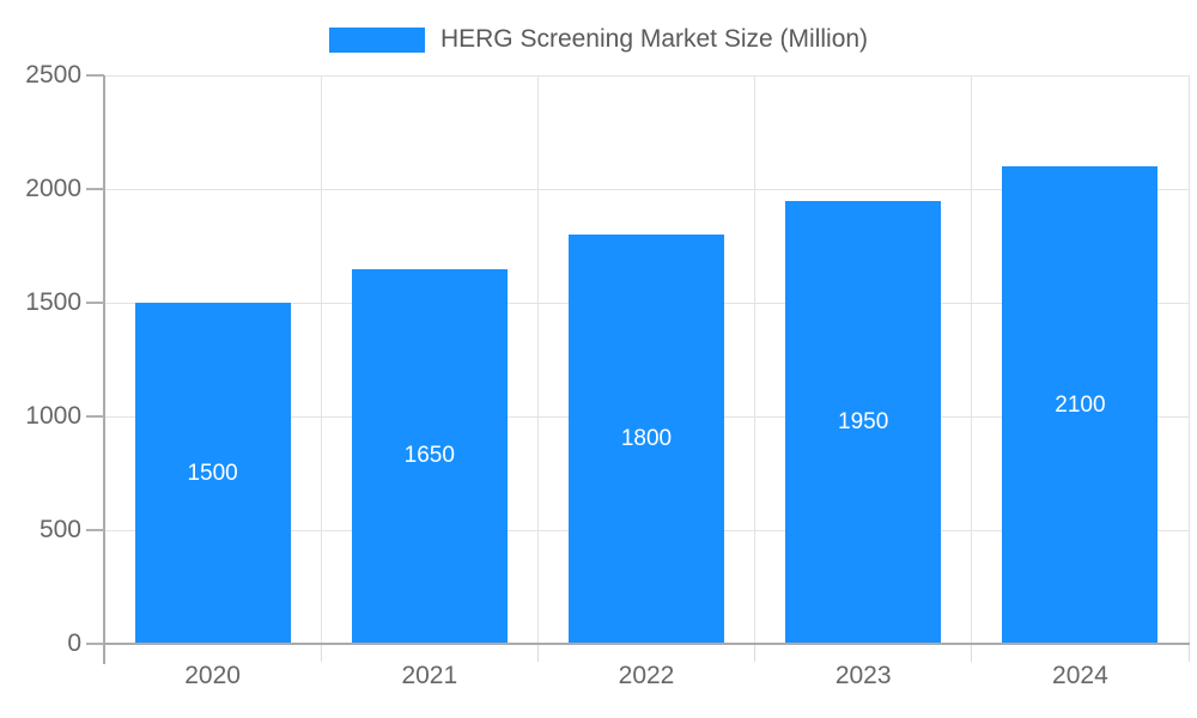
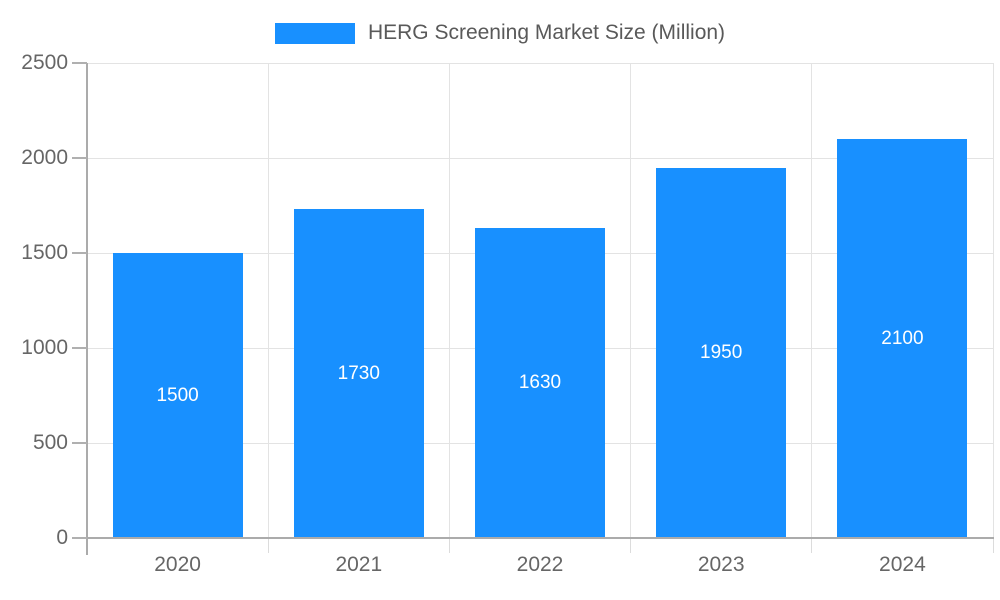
2021: 1650 -> 1730
2022: 1800 -> 1630
